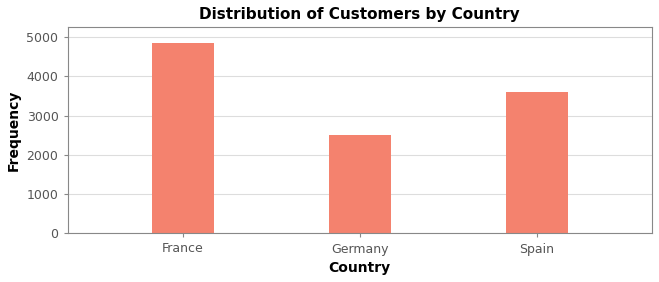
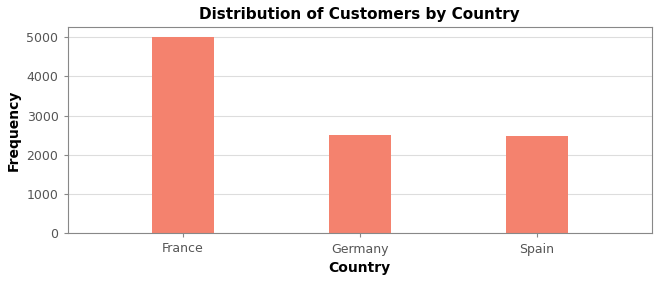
France: 4850 -> 5010
Spain: 3600 -> 2480
